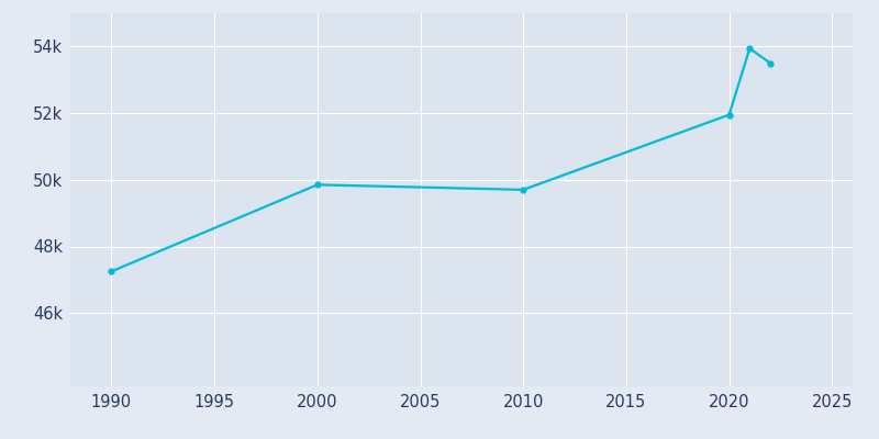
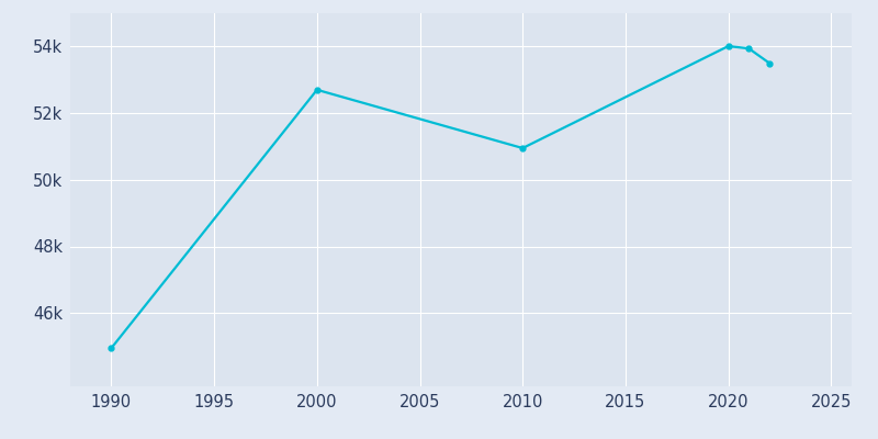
1990: 47.25k -> 44.95k
2000: 49.85k -> 52.70k
2010: 49.70k -> 50.95k
2020: 51.95k -> 54.01k
